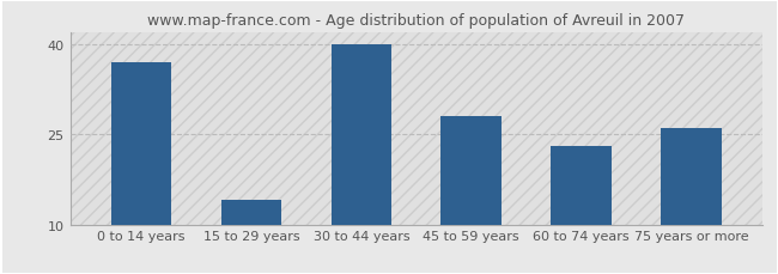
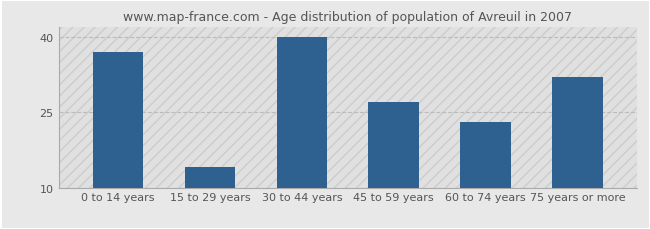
45 to 59 years: 28 -> 27
75 years or more: 26 -> 32
